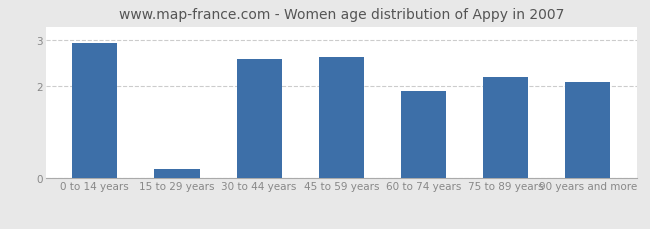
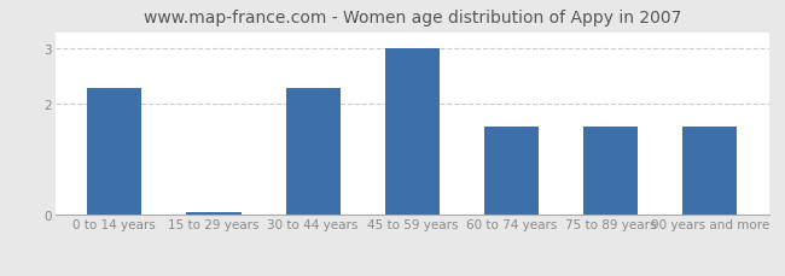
0 to 14 years: 2.95 -> 2.30
15 to 29 years: 0.20 -> 0.05
30 to 44 years: 2.60 -> 2.30
45 to 59 years: 2.65 -> 3.00
60 to 74 years: 1.90 -> 1.60
75 to 89 years: 2.20 -> 1.60
90 years and more: 2.10 -> 1.60
